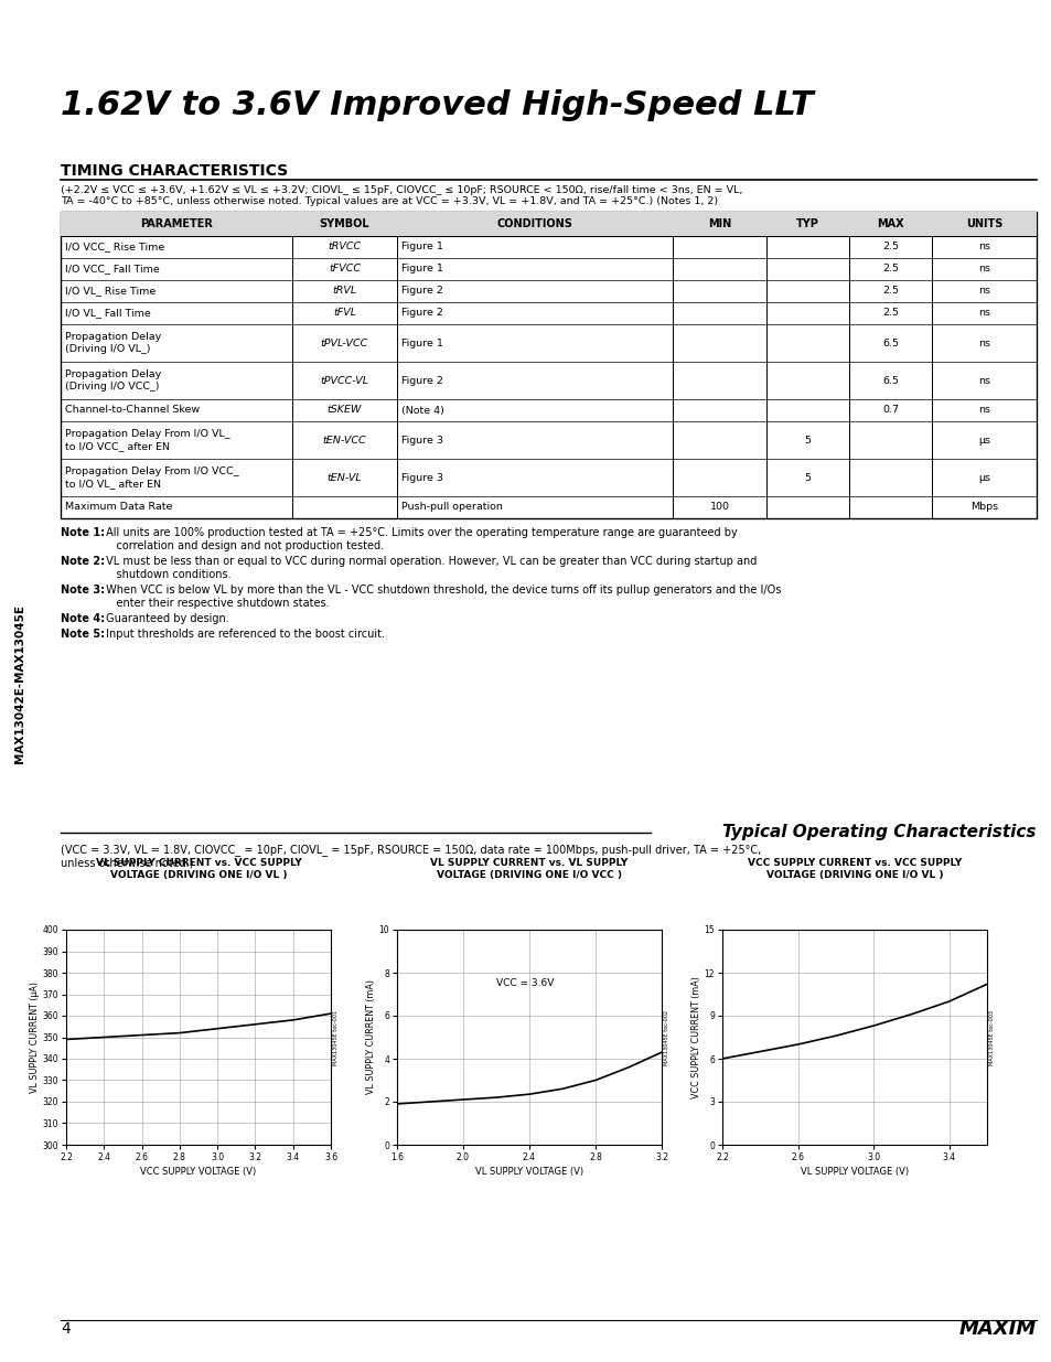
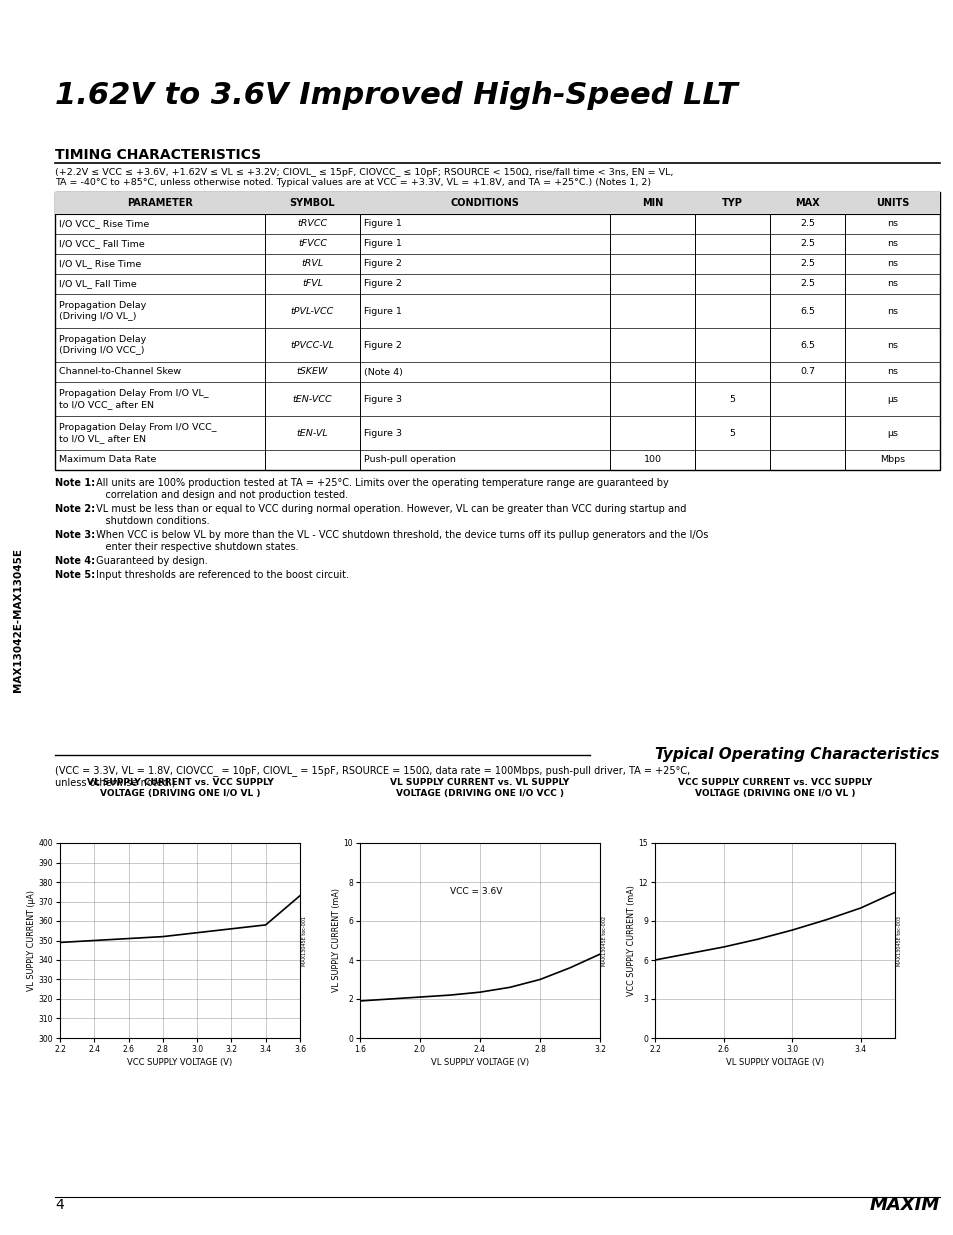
3.6: 361 -> 373
